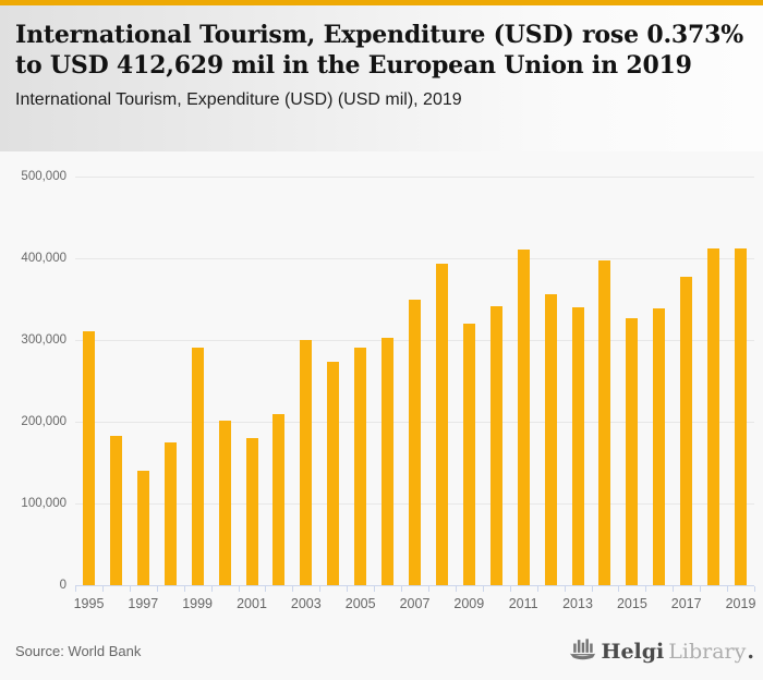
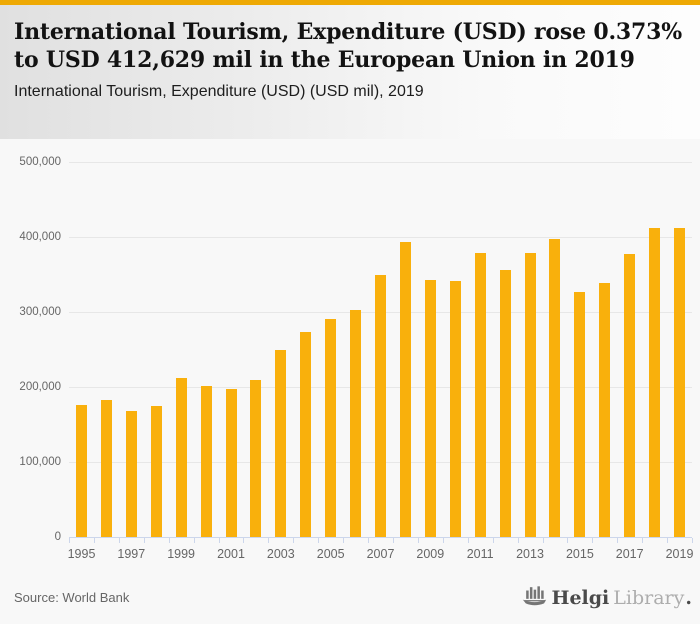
1995: 310000 -> 180000
1997: 140000 -> 170000
1999: 290000 -> 210000
2001: 180000 -> 200000
2003: 300000 -> 250000
2009: 320000 -> 340000
2011: 410000 -> 380000
2013: 340000 -> 380000
